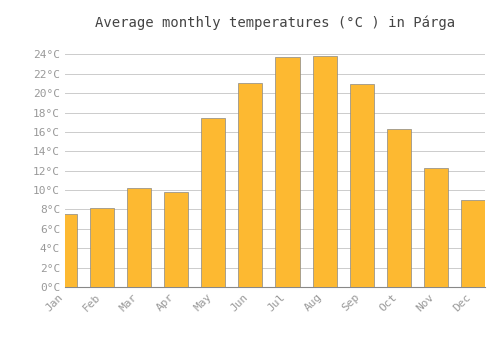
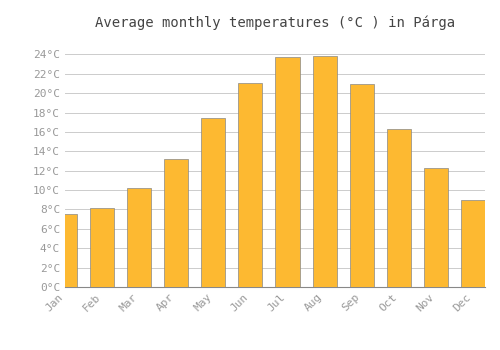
Apr: 9.8°C -> 13.2°C
